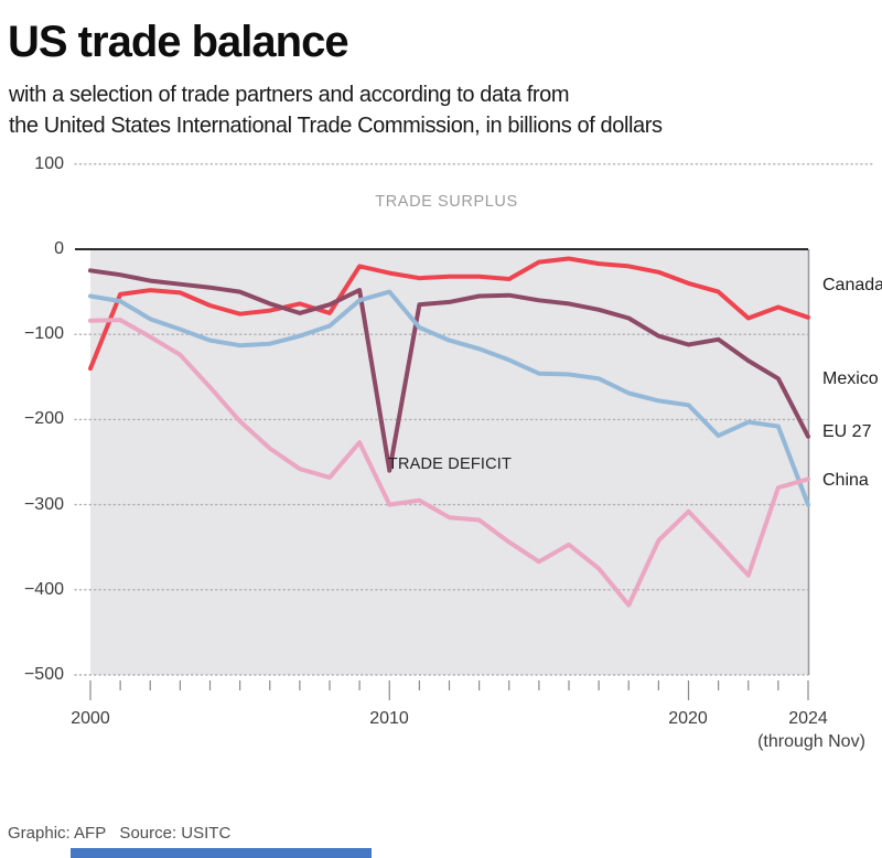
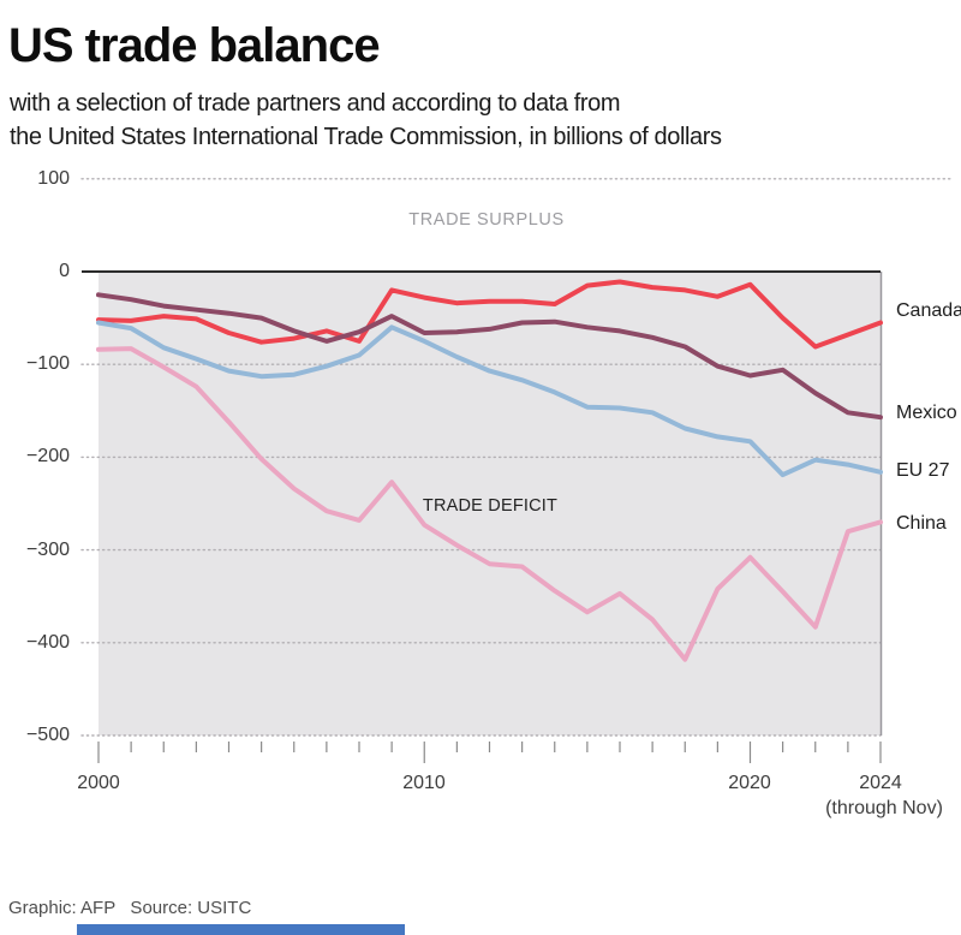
Canada/2000: -140 -> -50
Mexico/2010: -260 -> -70
EU 27/2010: -50 -> -80
China/2010: -300 -> -270
Canada/2020: -40 -> -10
Canada/2024: -80 -> -60
Mexico/2024: -220 -> -160
EU 27/2024: -300 -> -220
